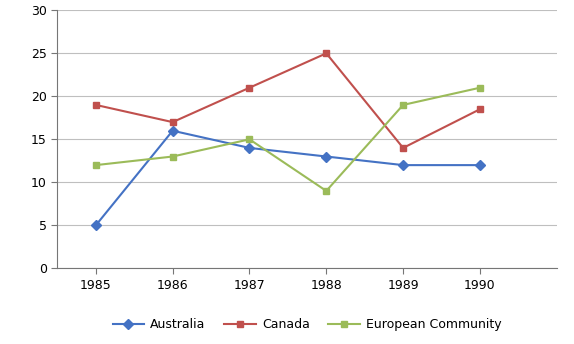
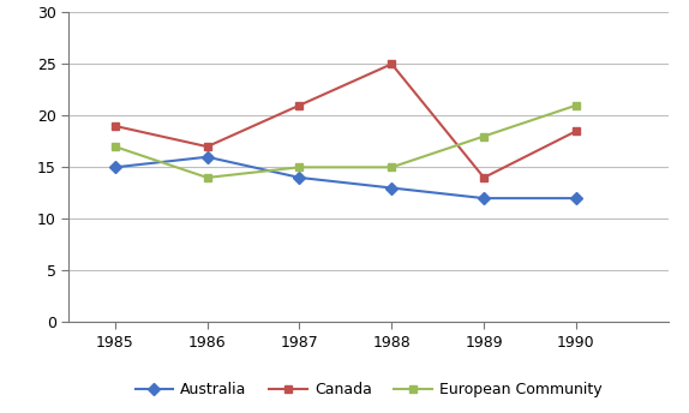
Australia/1985: 5 -> 15
European Community/1985: 12 -> 17
European Community/1986: 13 -> 14
European Community/1988: 9 -> 15
European Community/1989: 19 -> 18
